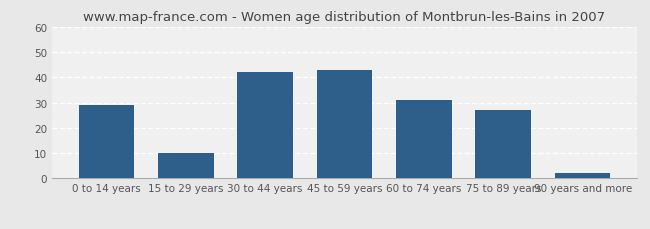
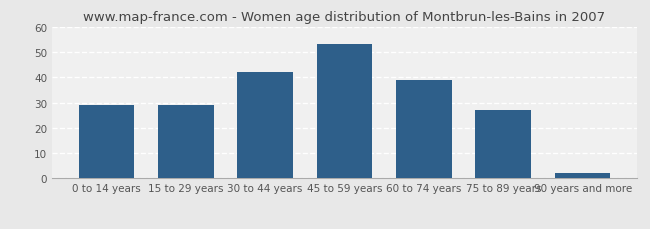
15 to 29 years: 10 -> 29
45 to 59 years: 43 -> 53
60 to 74 years: 31 -> 39
